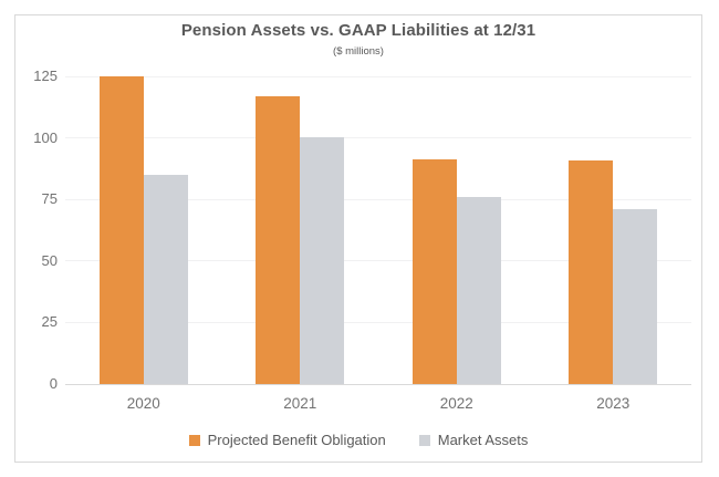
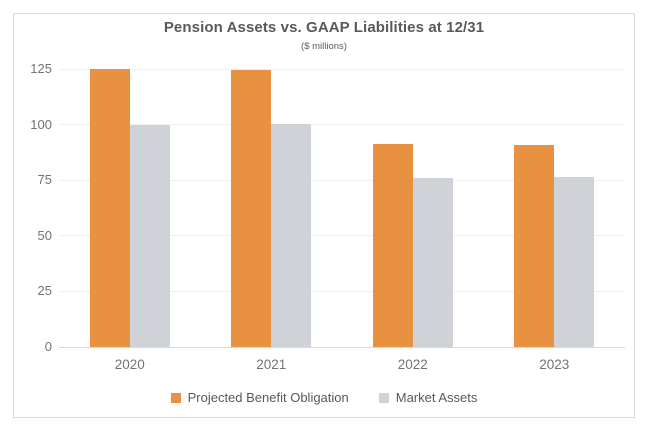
Market Assets/2020: 85 -> 100
Projected Benefit Obligation/2021: 117 -> 124
Market Assets/2023: 71 -> 76
